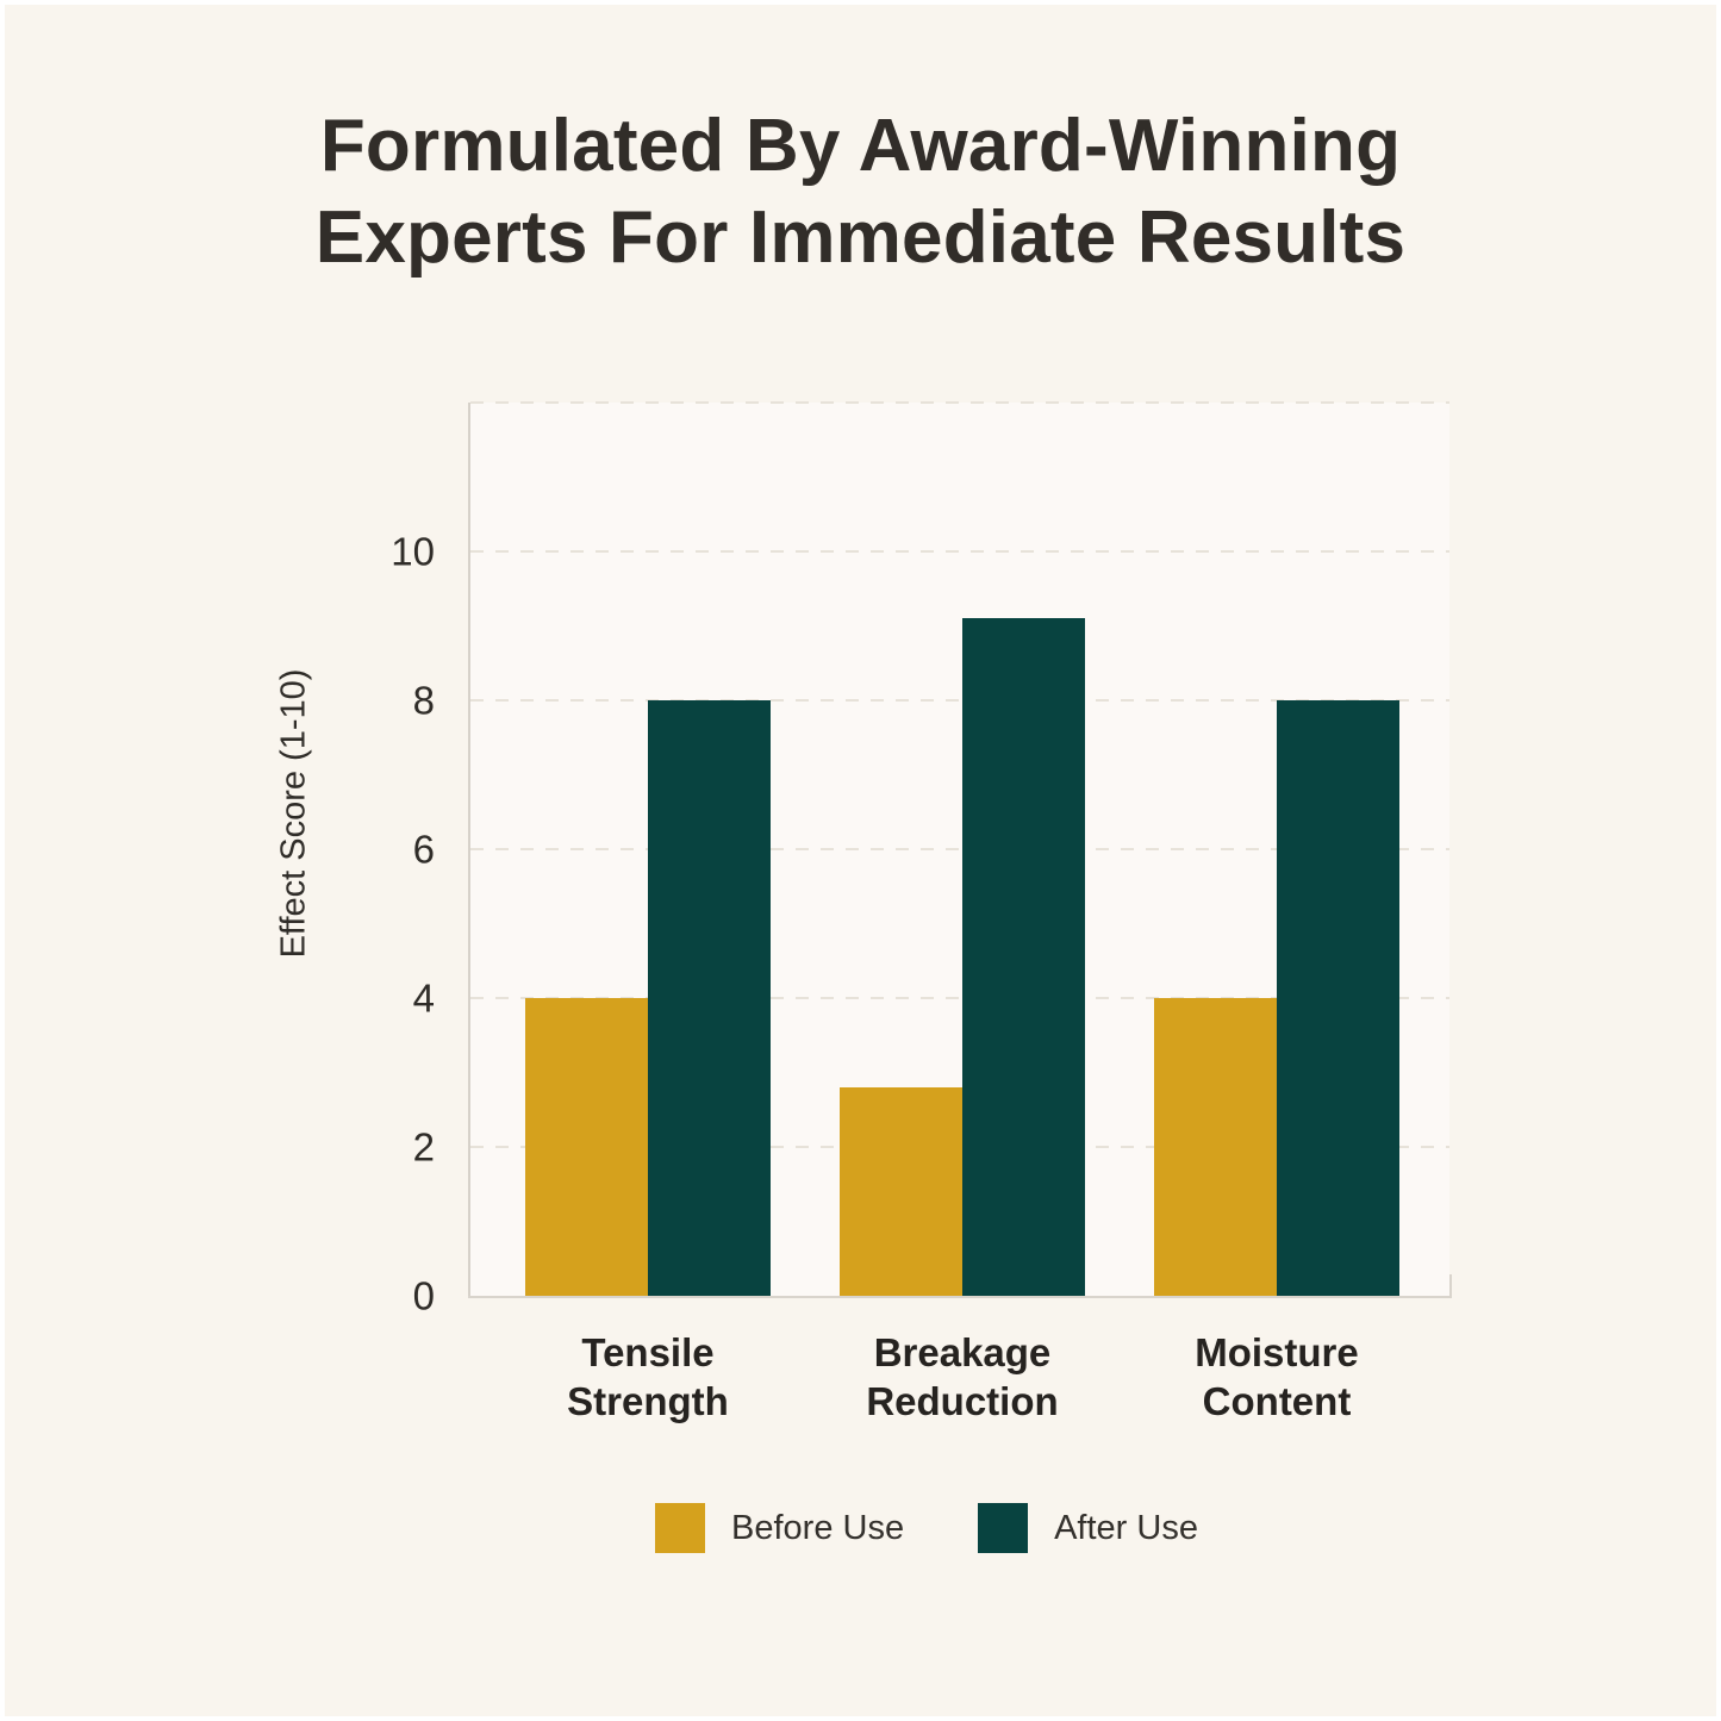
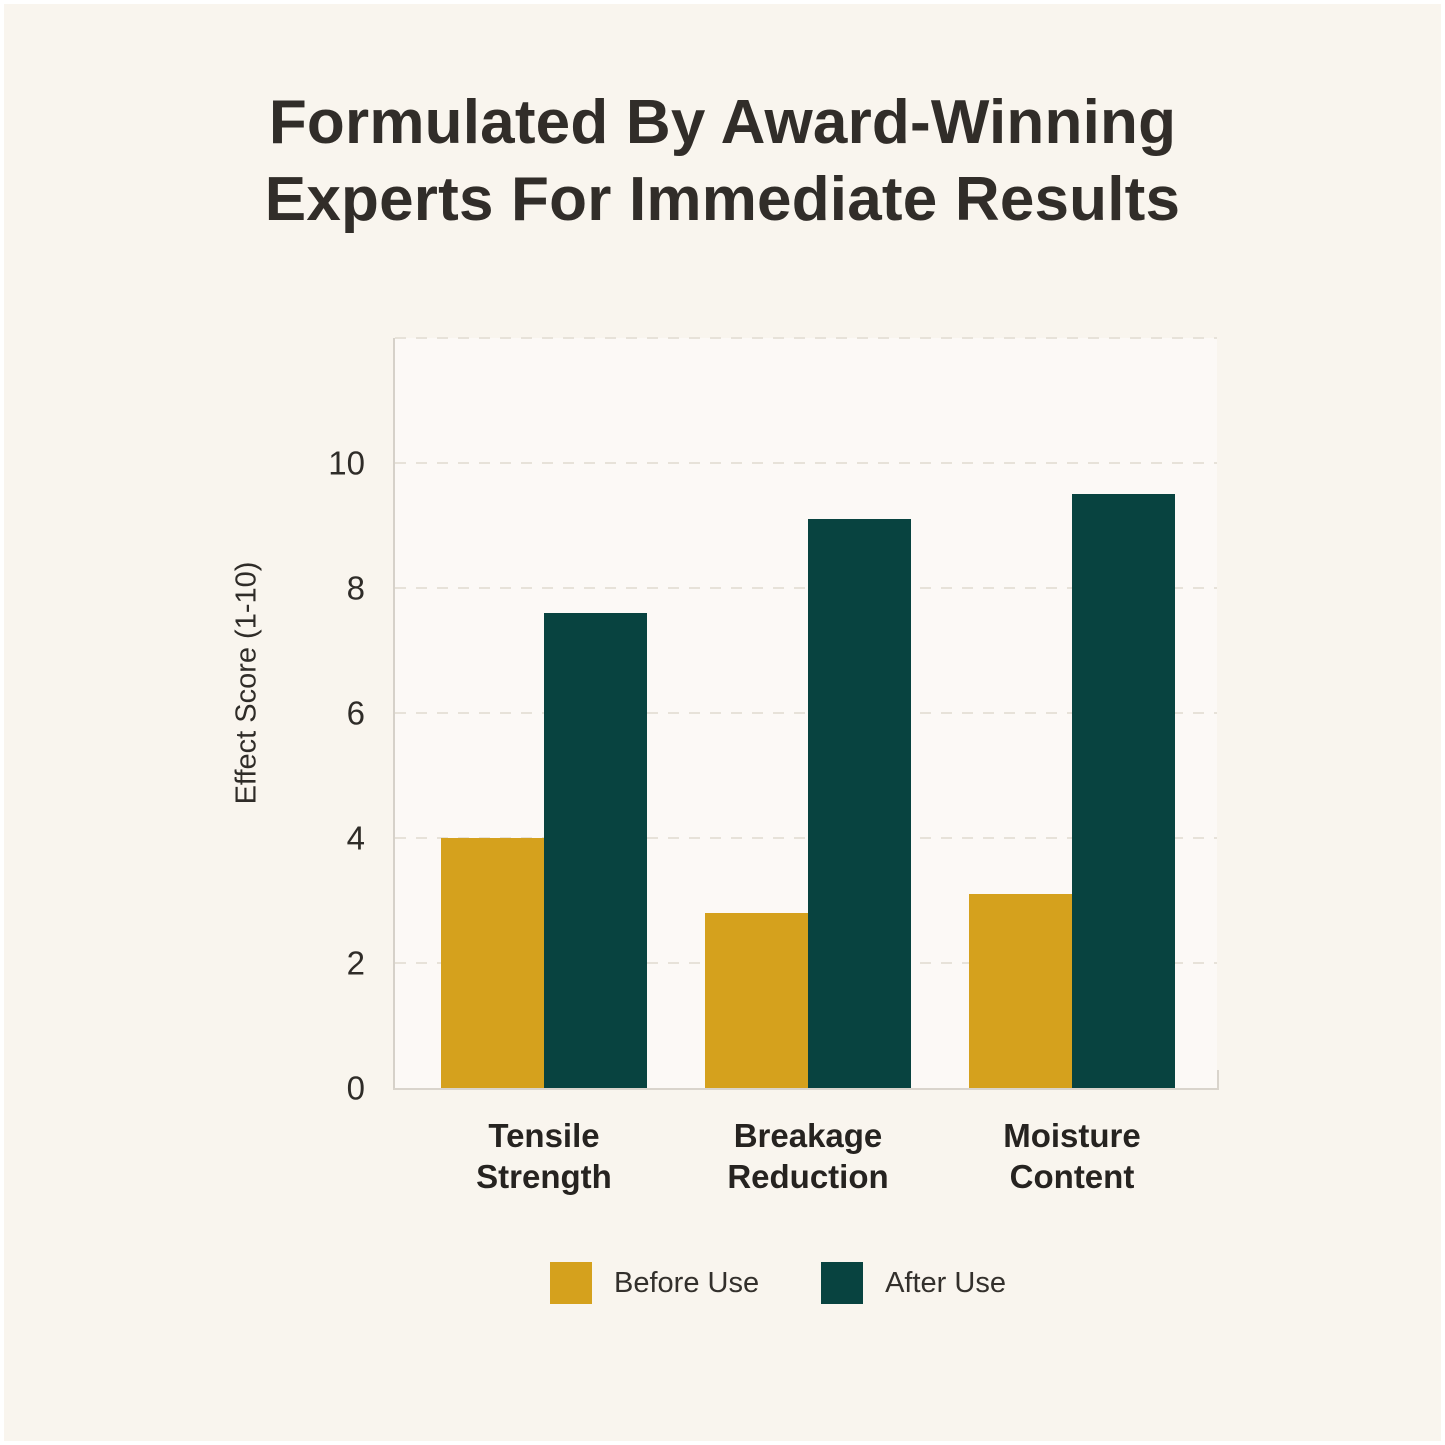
After Use/Tensile Strength: 8.0 -> 7.6
Before Use/Moisture Content: 4.0 -> 3.1
After Use/Moisture Content: 8.0 -> 9.5
